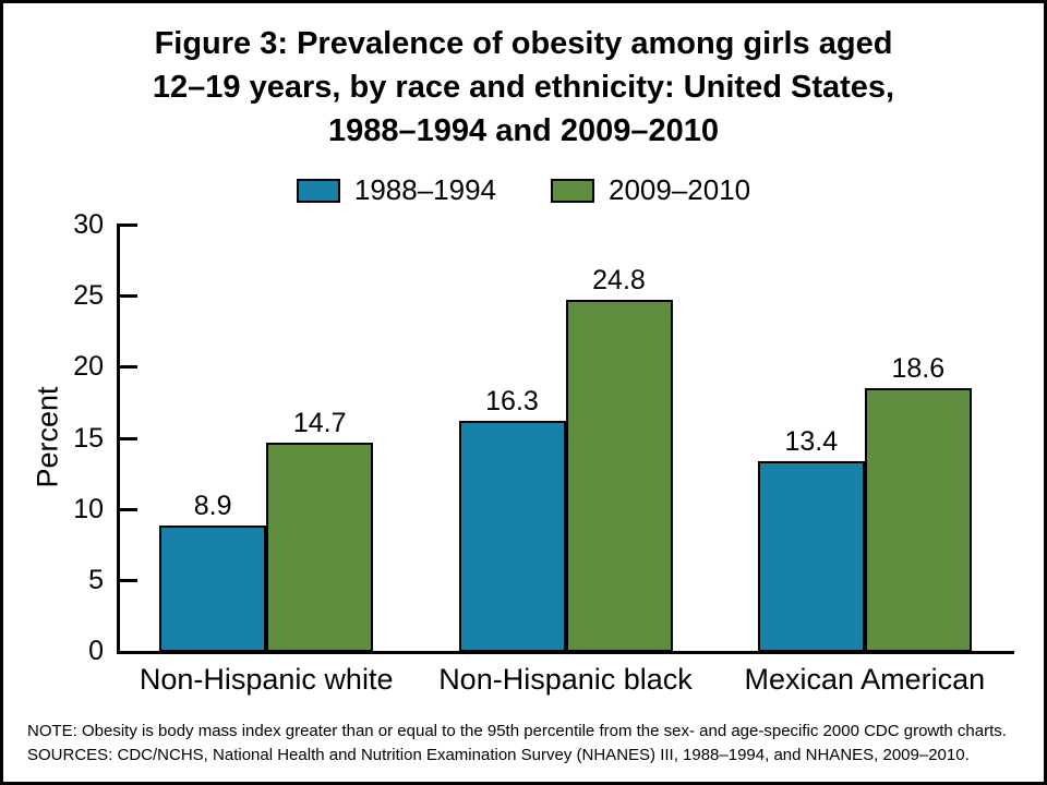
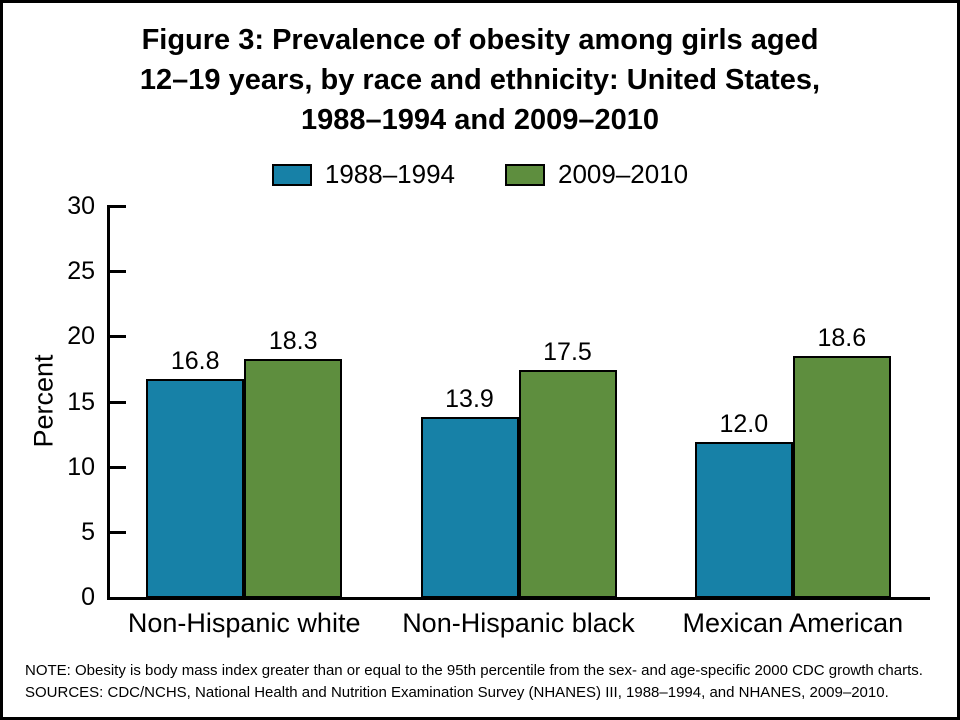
1988–1994/Non-Hispanic white: 8.9 -> 16.8
2009–2010/Non-Hispanic white: 14.7 -> 18.3
1988–1994/Non-Hispanic black: 16.3 -> 13.9
2009–2010/Non-Hispanic black: 24.8 -> 17.5
1988–1994/Mexican American: 13.4 -> 12.0
